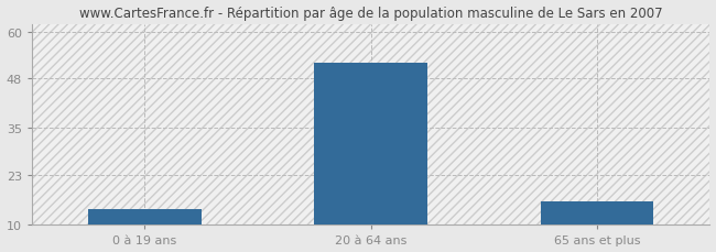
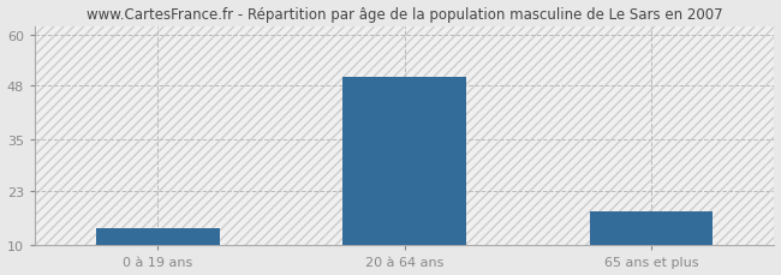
20 à 64 ans: 52 -> 50
65 ans et plus: 16 -> 18
